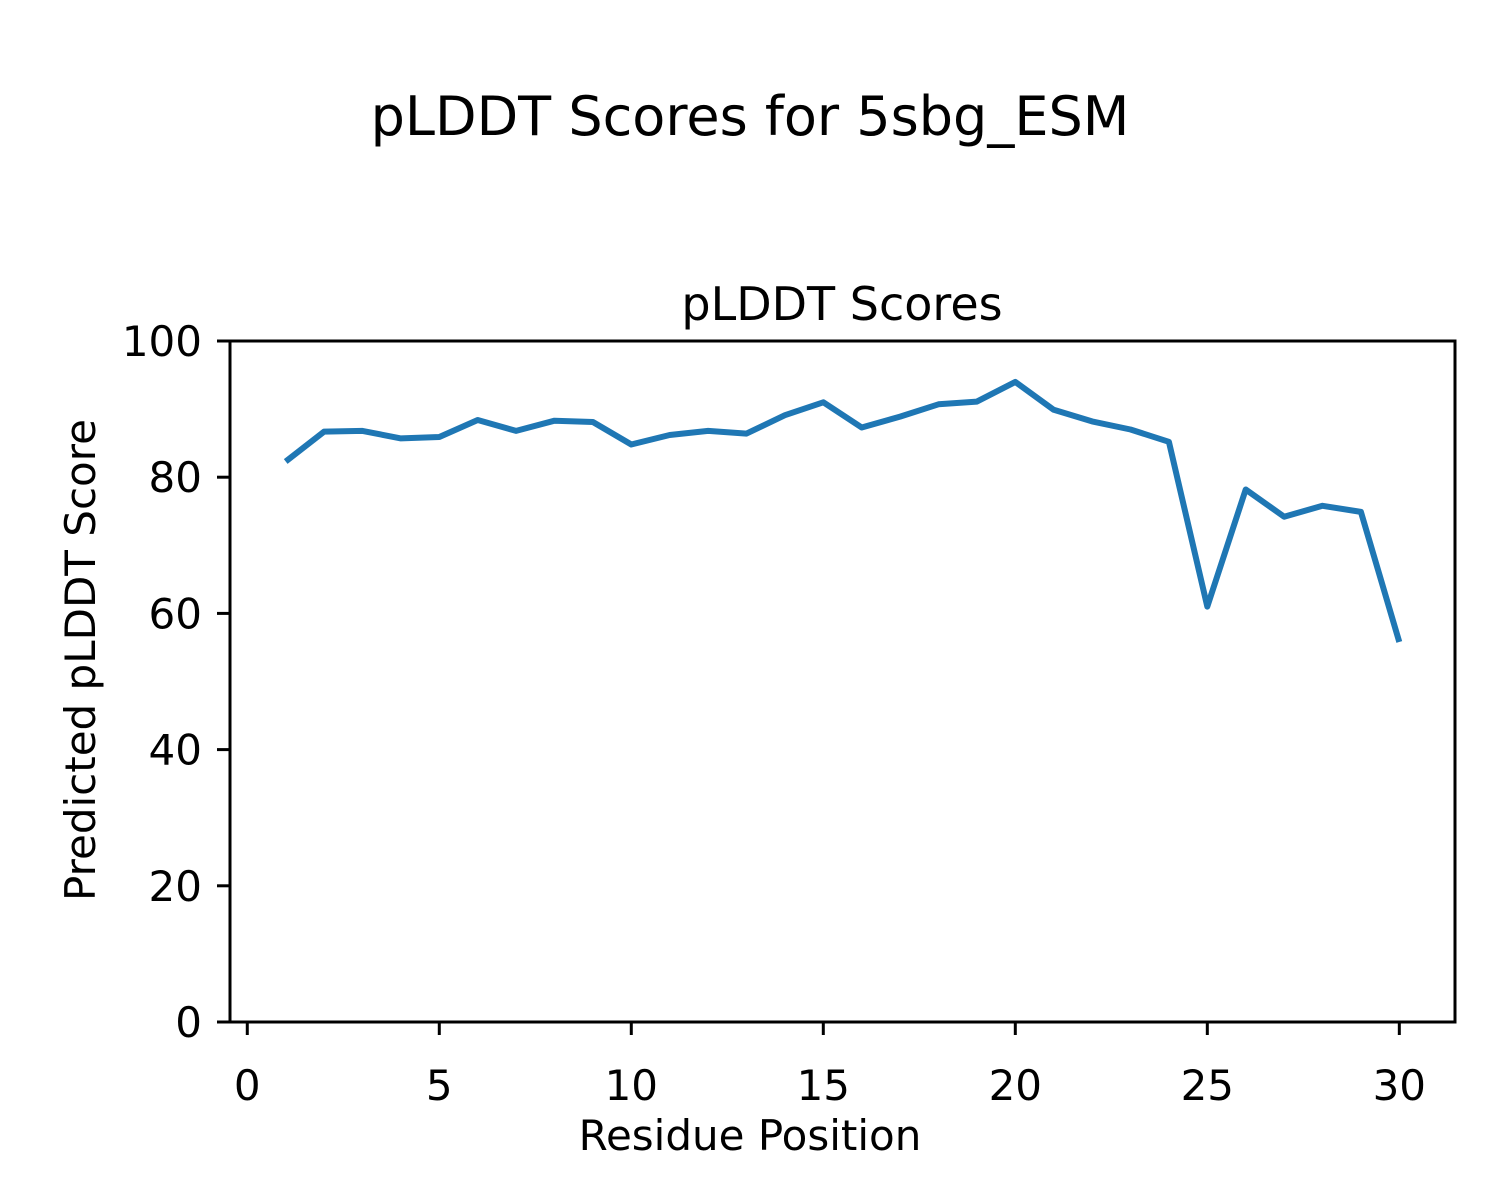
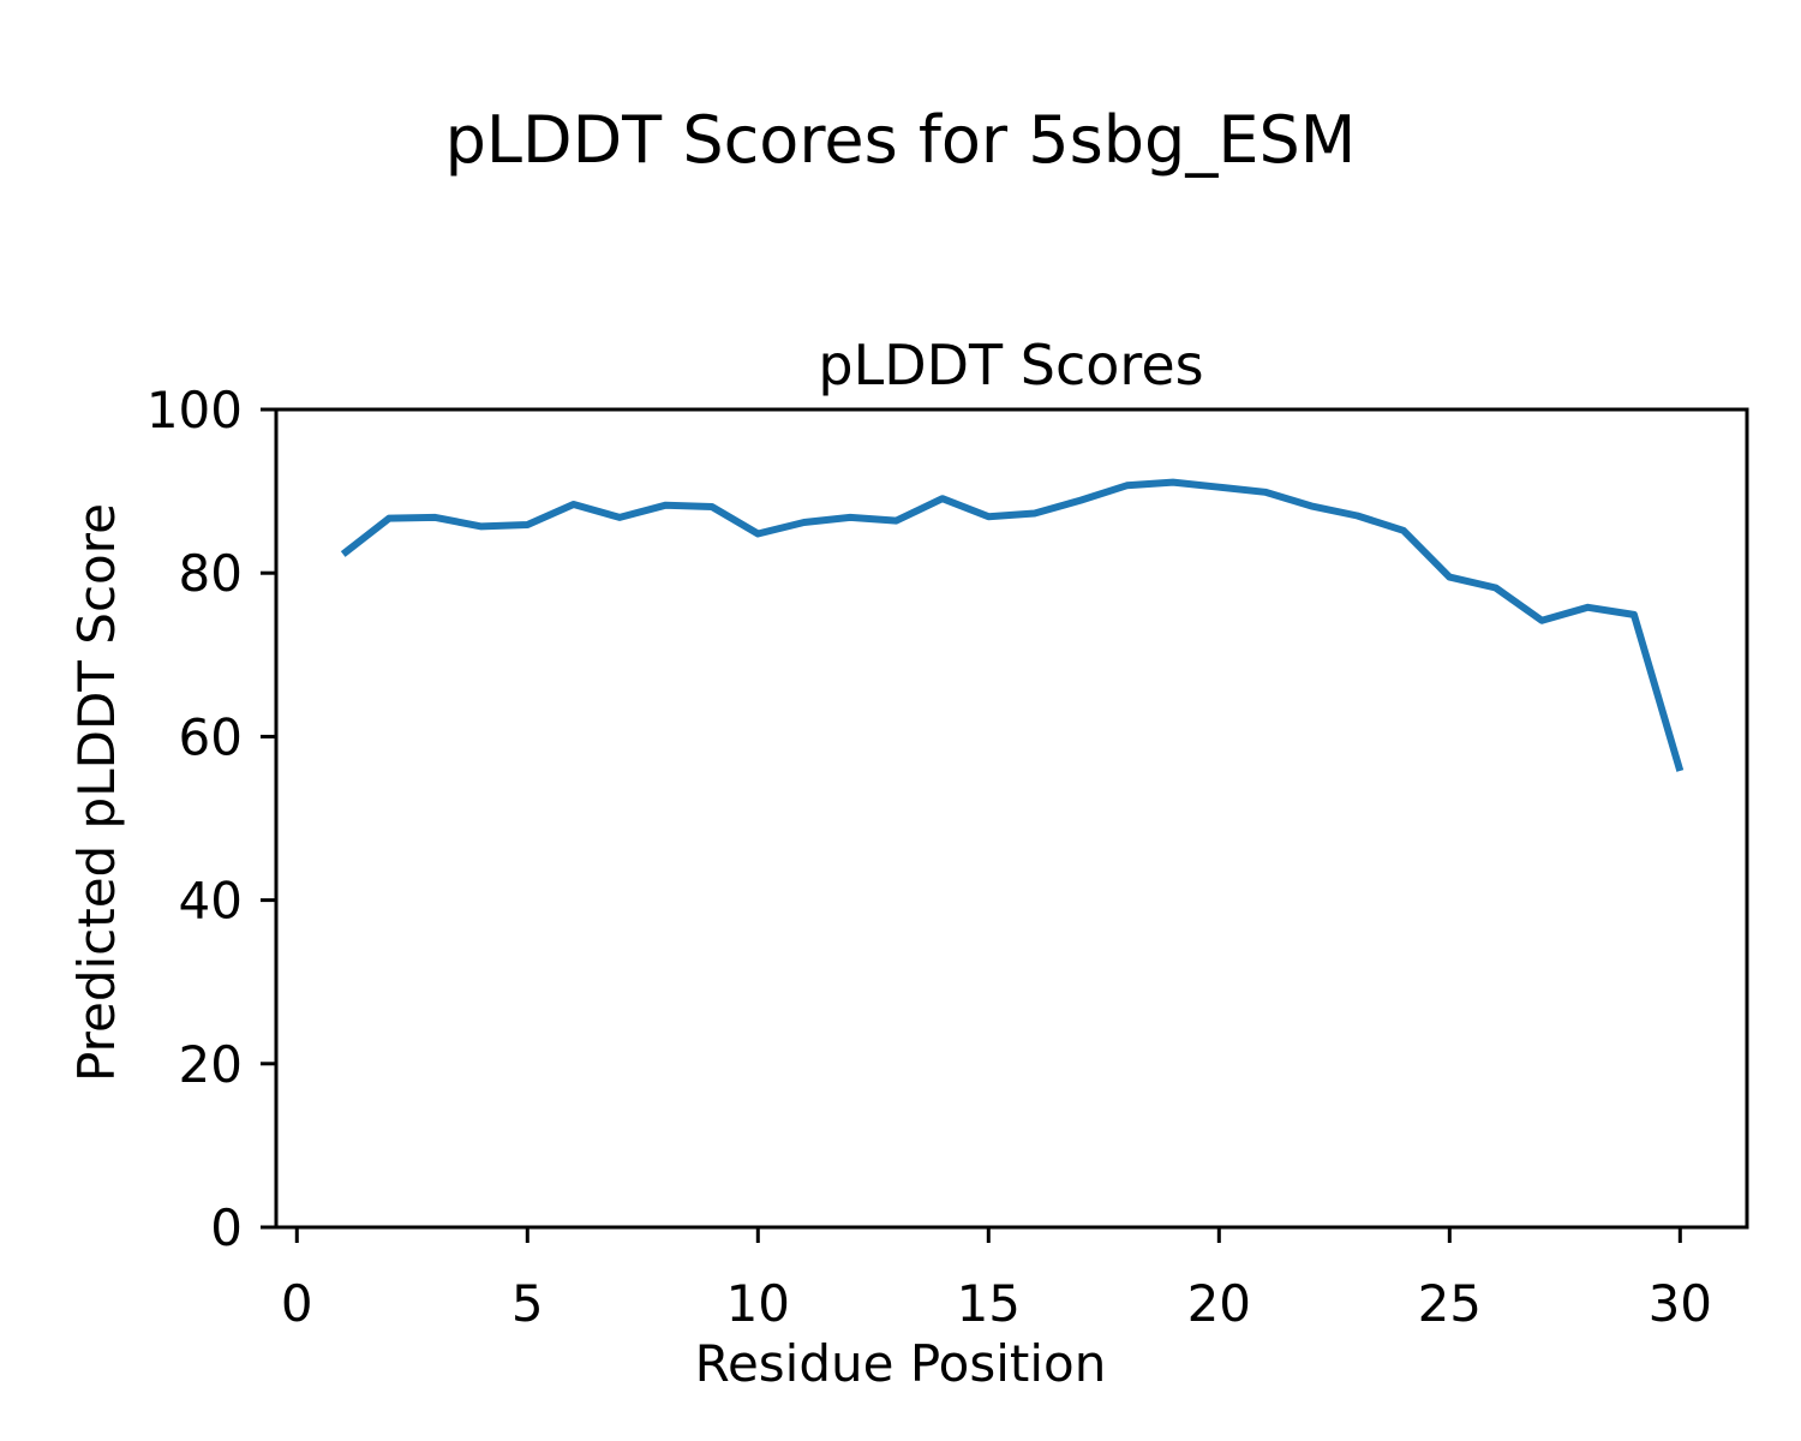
15: 91 -> 87
20: 94 -> 90
25: 61 -> 80
